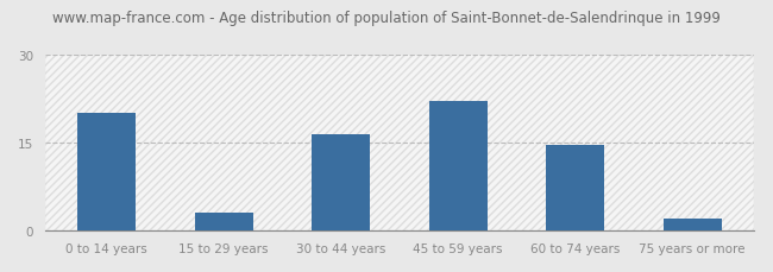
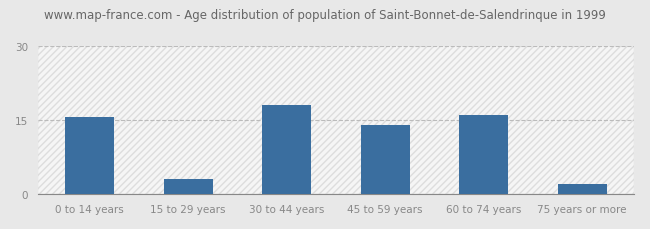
0 to 14 years: 20.0 -> 15.5
30 to 44 years: 16.5 -> 18.0
45 to 59 years: 22.0 -> 14.0
60 to 74 years: 14.5 -> 16.0
